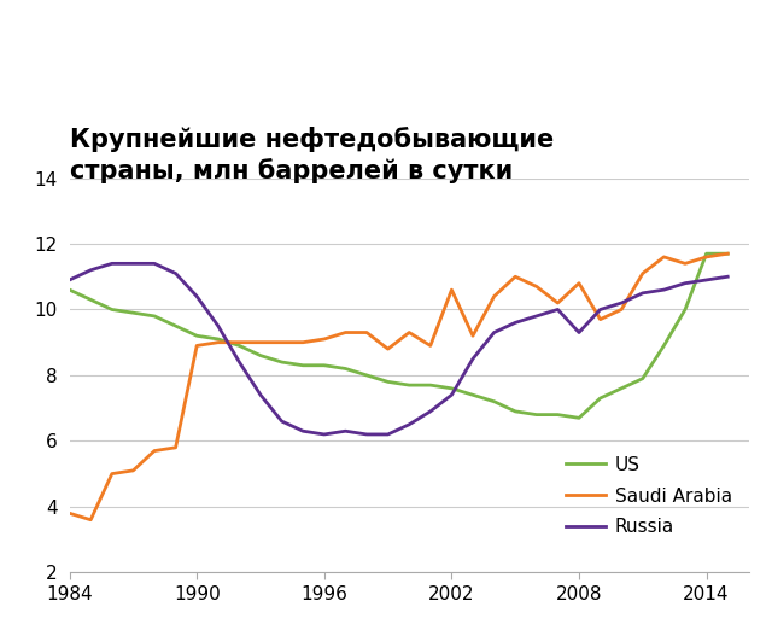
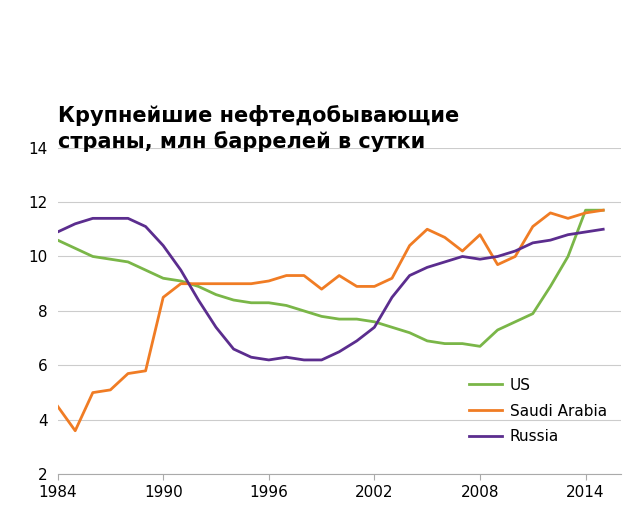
Saudi Arabia/1984: 3.8 -> 4.5
Saudi Arabia/1990: 8.9 -> 8.5
Saudi Arabia/2002: 10.6 -> 8.9
Russia/2008: 9.3 -> 9.9
